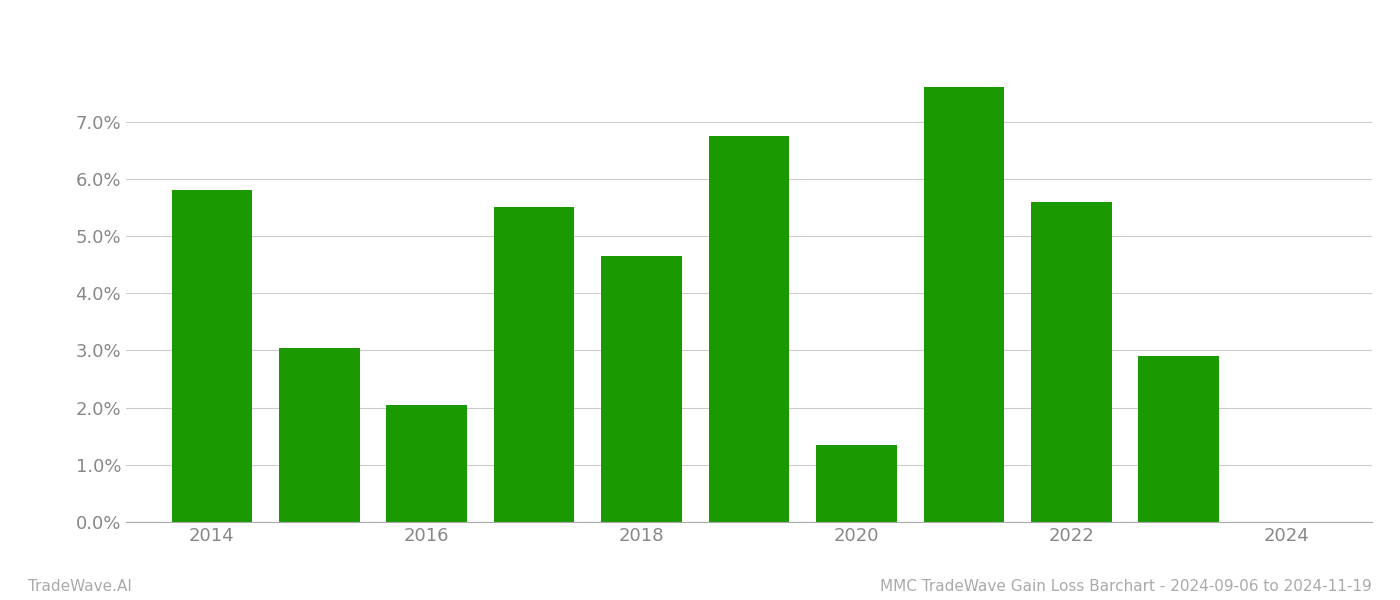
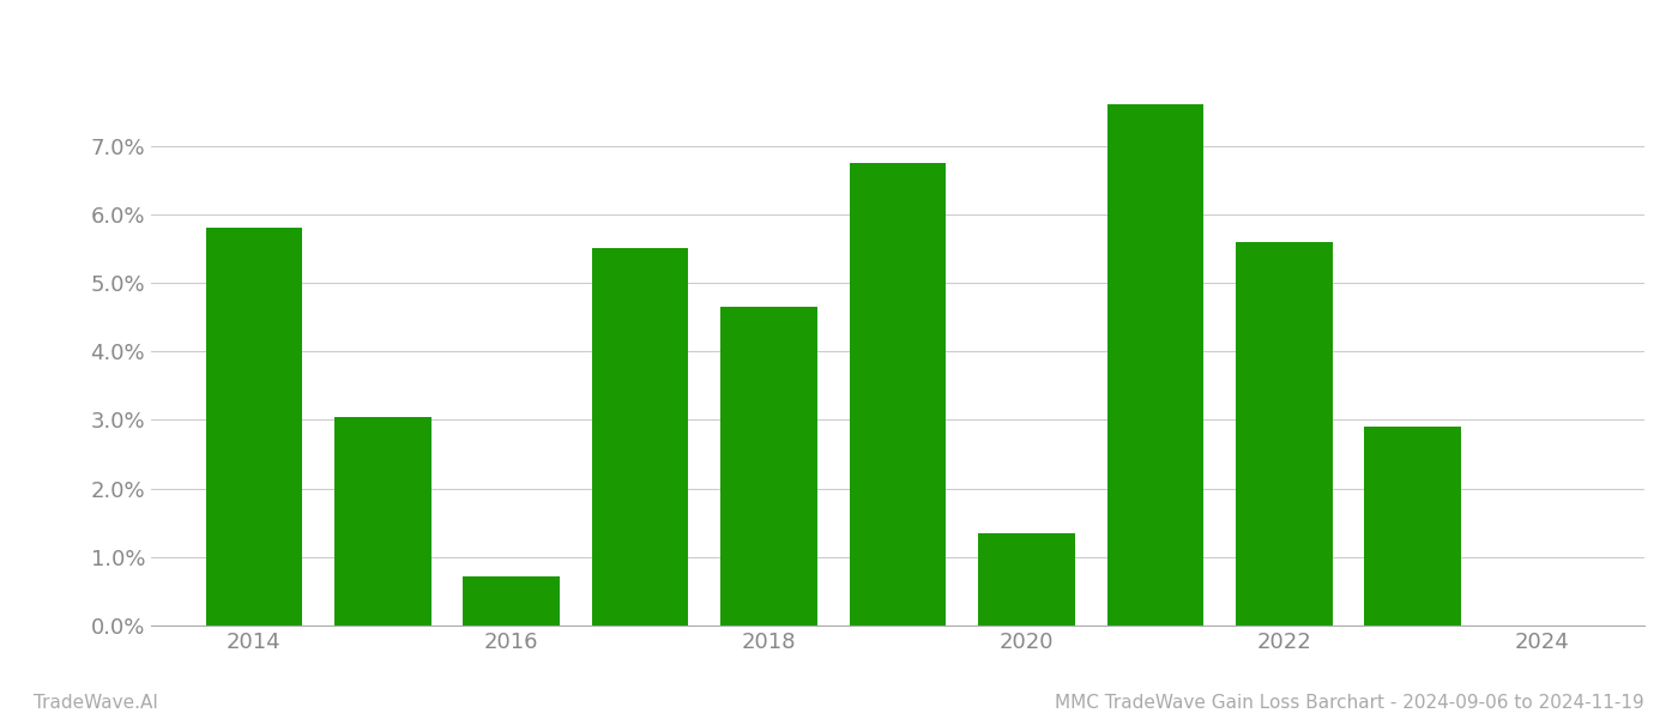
2016: 2.05% -> 0.72%
